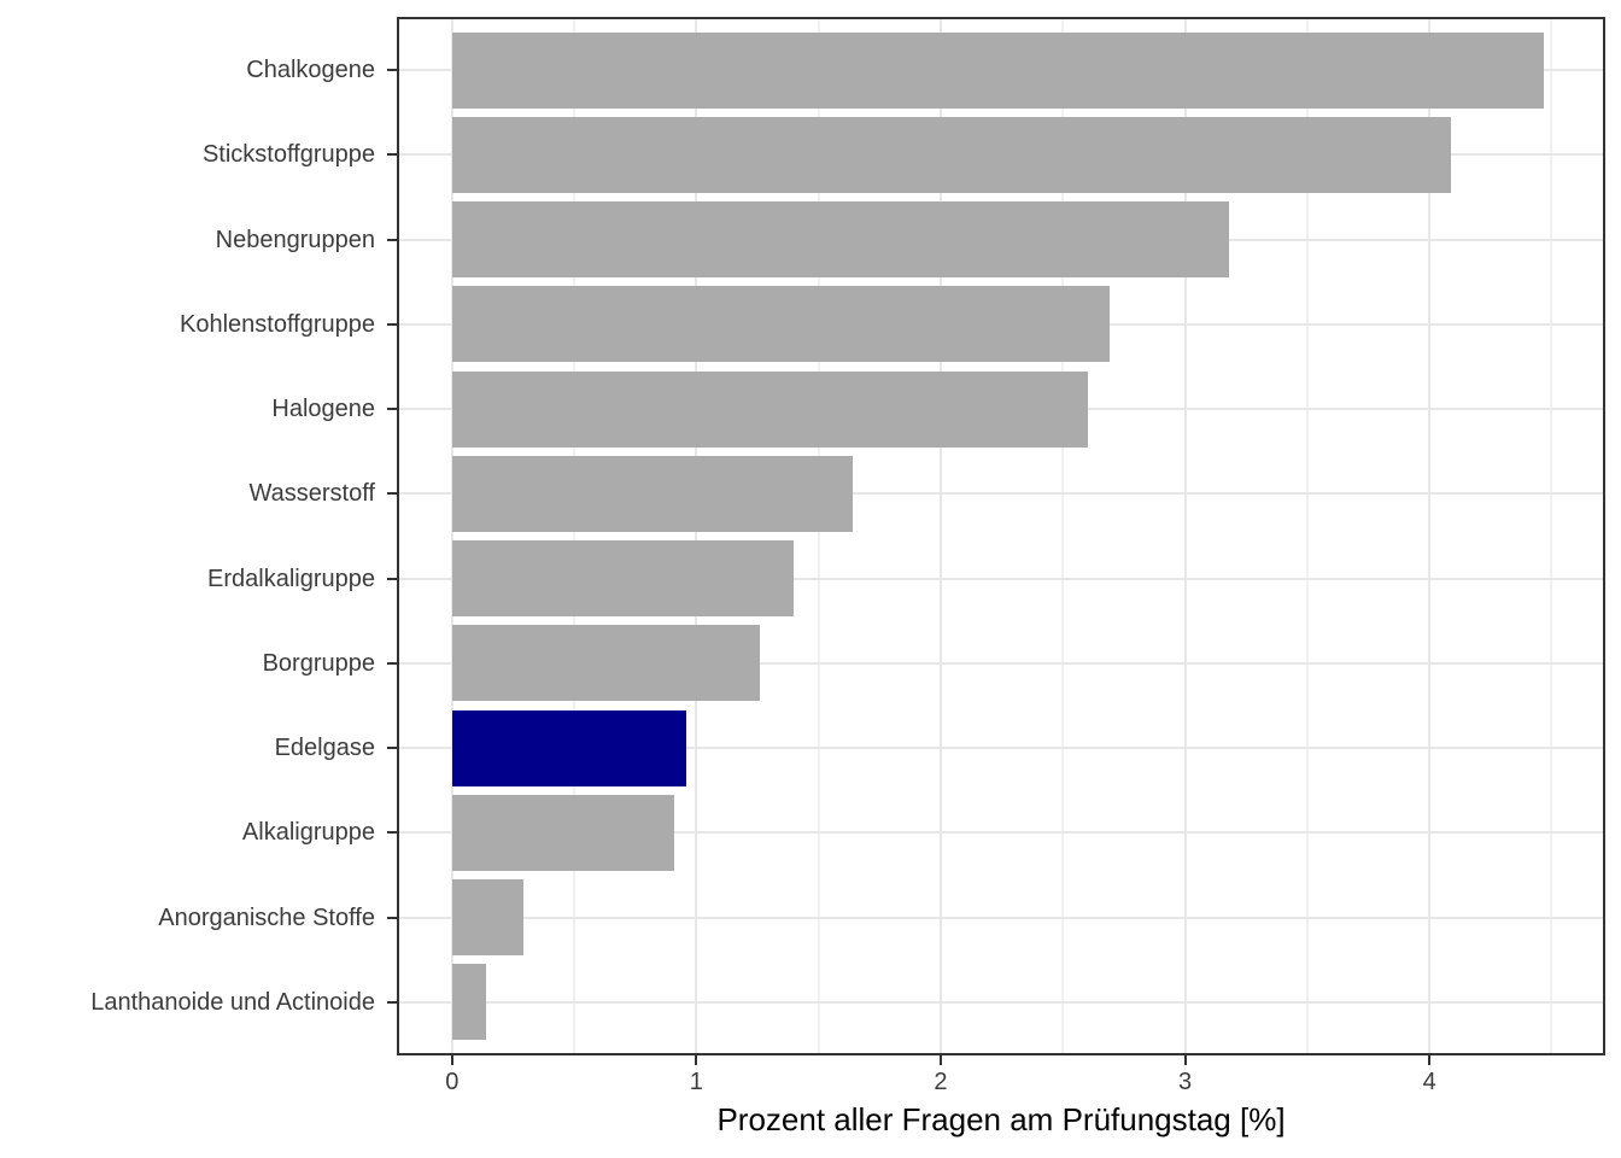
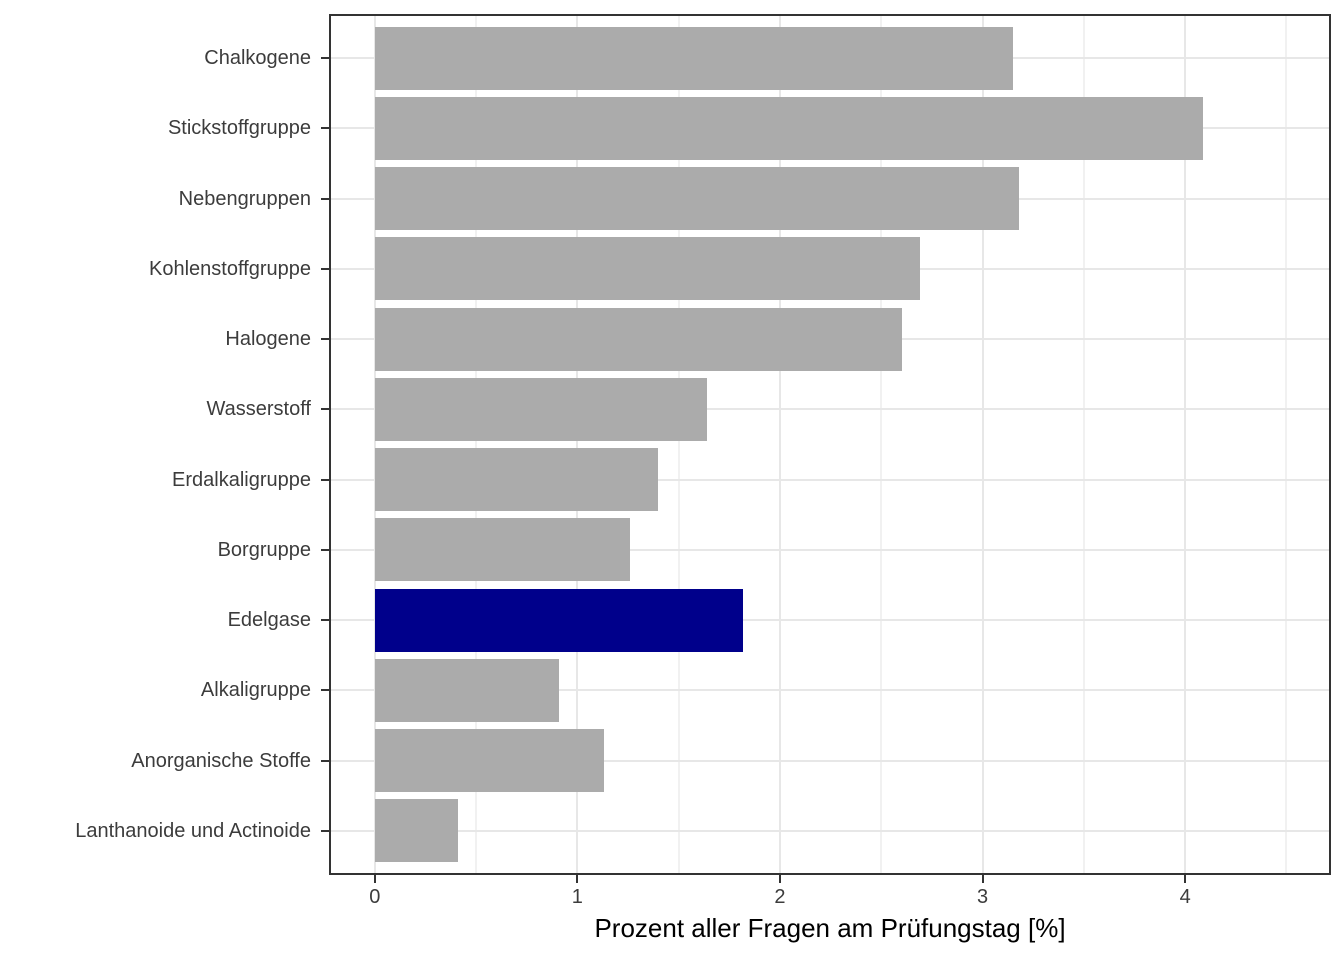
Chalkogene: 4.47 -> 3.15
Edelgase: 0.96 -> 1.82
Anorganische Stoffe: 0.29 -> 1.13
Lanthanoide und Actinoide: 0.14 -> 0.41
